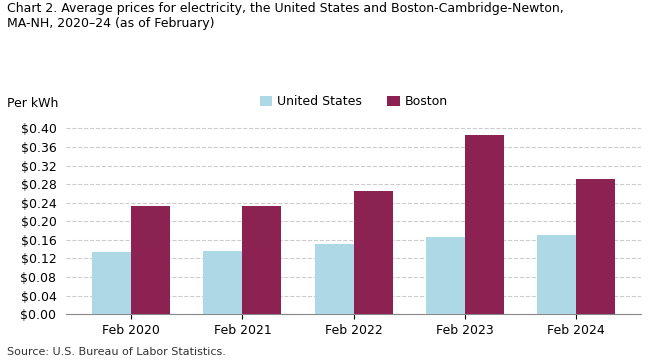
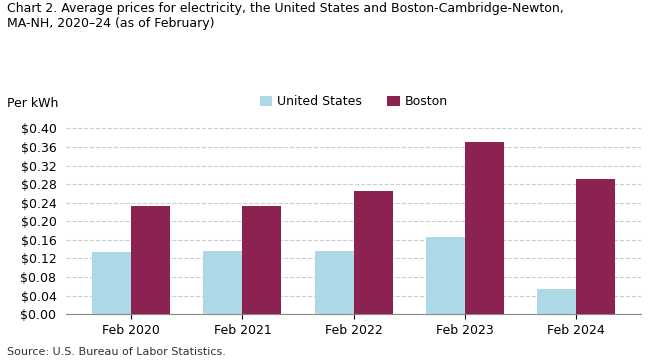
United States/Feb 2022: $0.150 -> $0.135
Boston/Feb 2023: $0.385 -> $0.370
United States/Feb 2024: $0.170 -> $0.055
